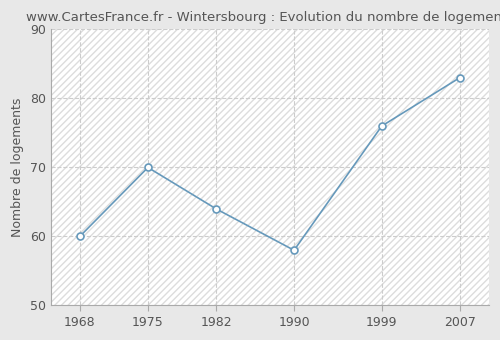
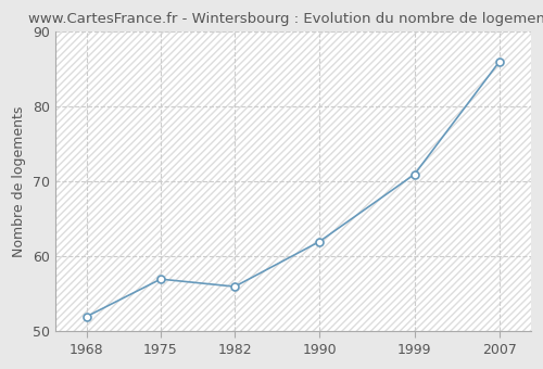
1968: 60 -> 52
1975: 70 -> 57
1982: 64 -> 56
1990: 58 -> 62
1999: 76 -> 71
2007: 83 -> 86
